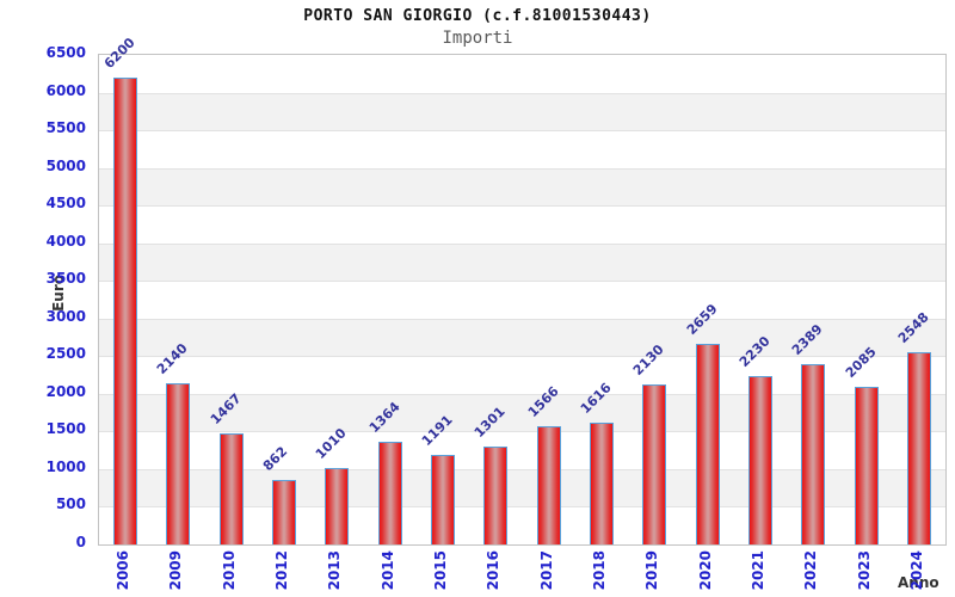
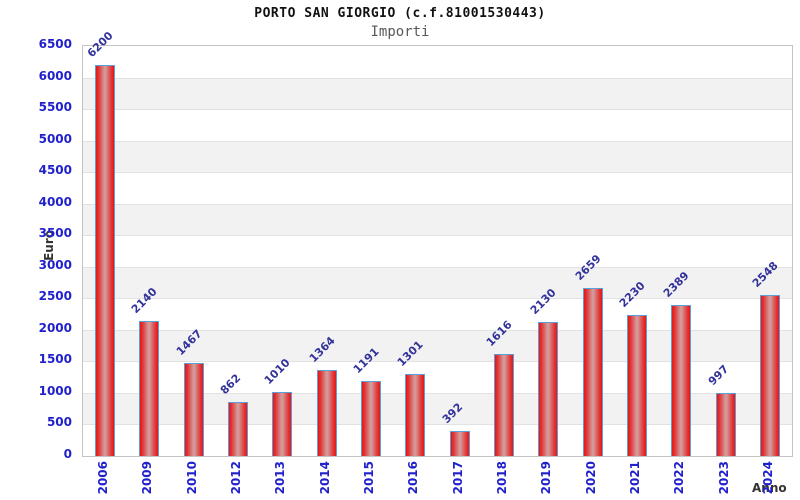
2017: 1566 -> 392
2023: 2085 -> 997
